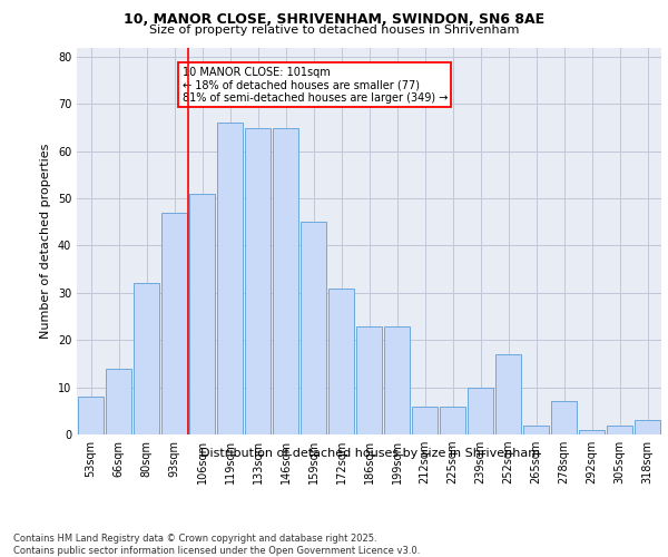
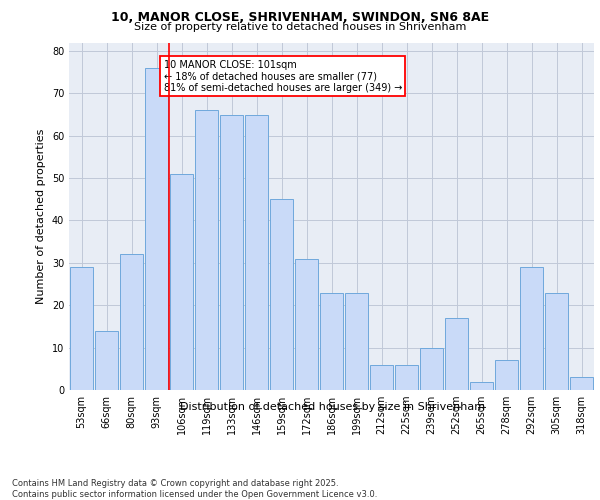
53sqm: 8 -> 29
93sqm: 47 -> 76
292sqm: 1 -> 29
305sqm: 2 -> 23
